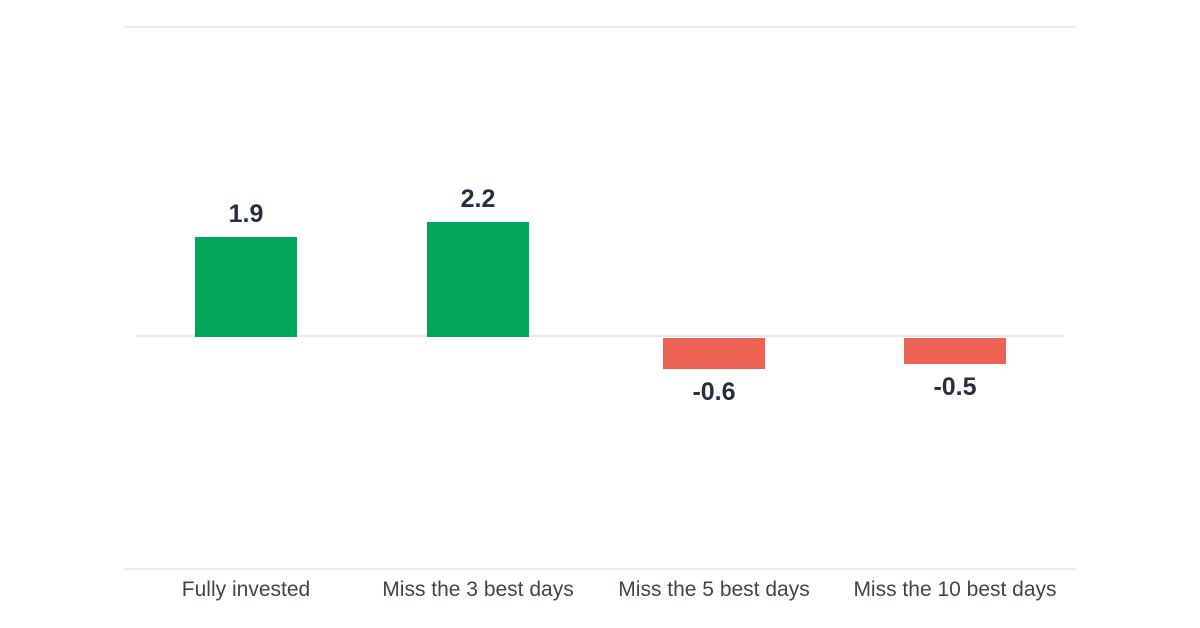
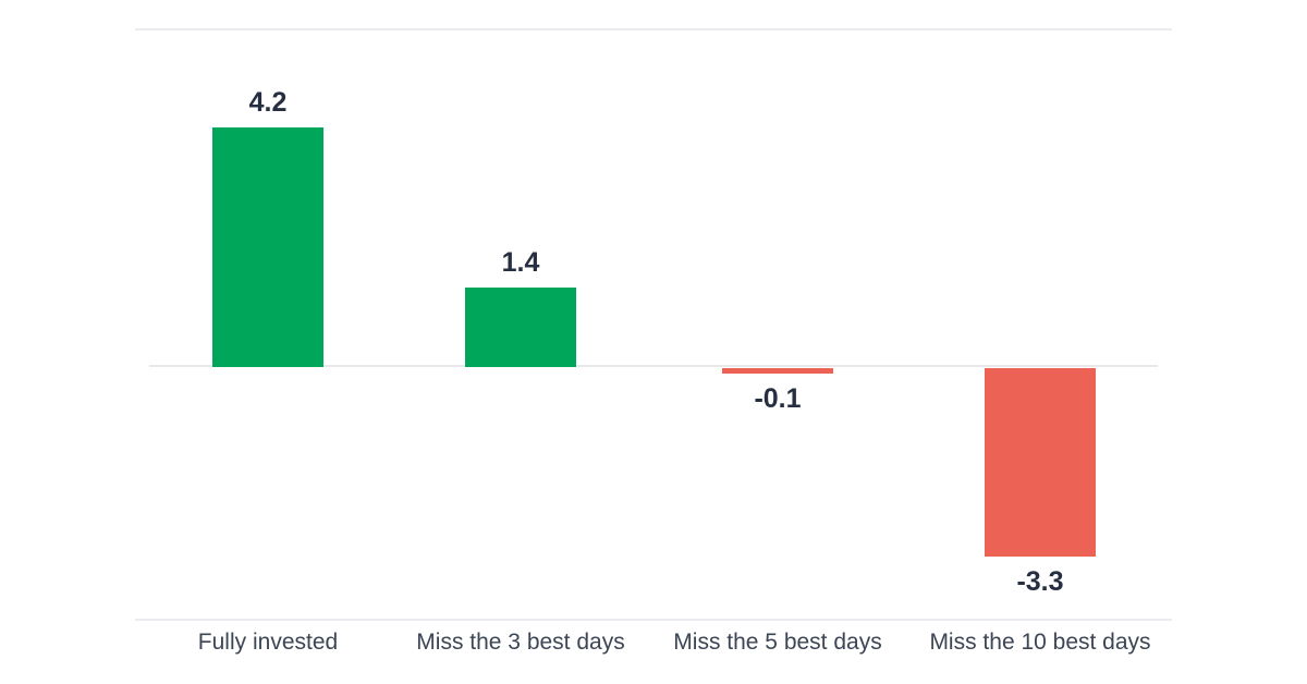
Fully invested: 1.9 -> 4.2
Miss the 3 best days: 2.2 -> 1.4
Miss the 5 best days: -0.6 -> -0.1
Miss the 10 best days: -0.5 -> -3.3
